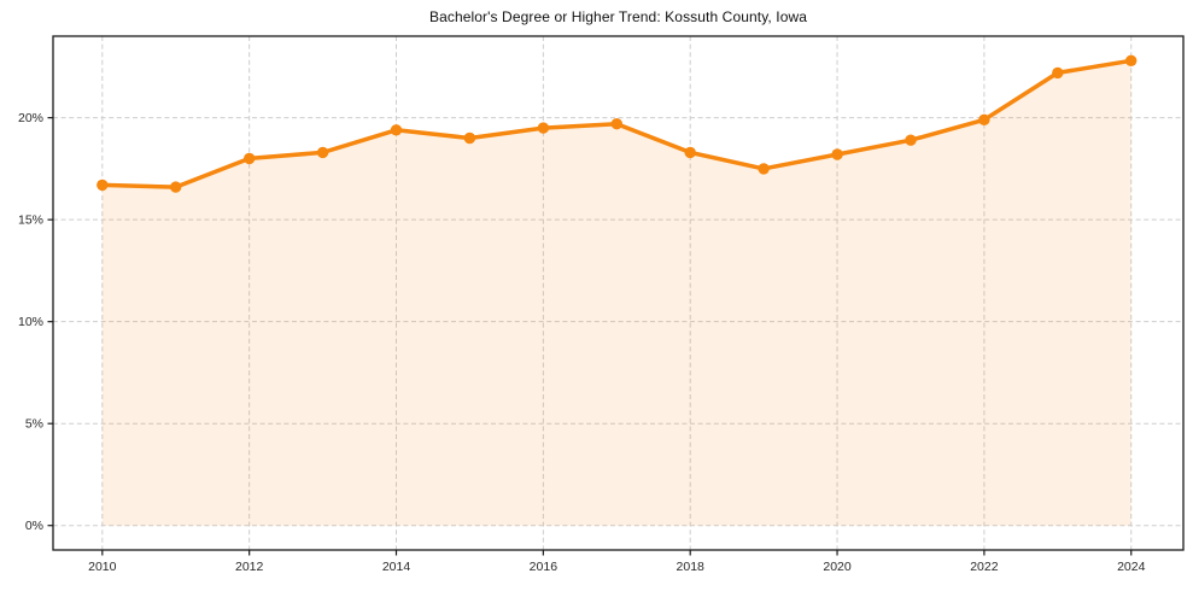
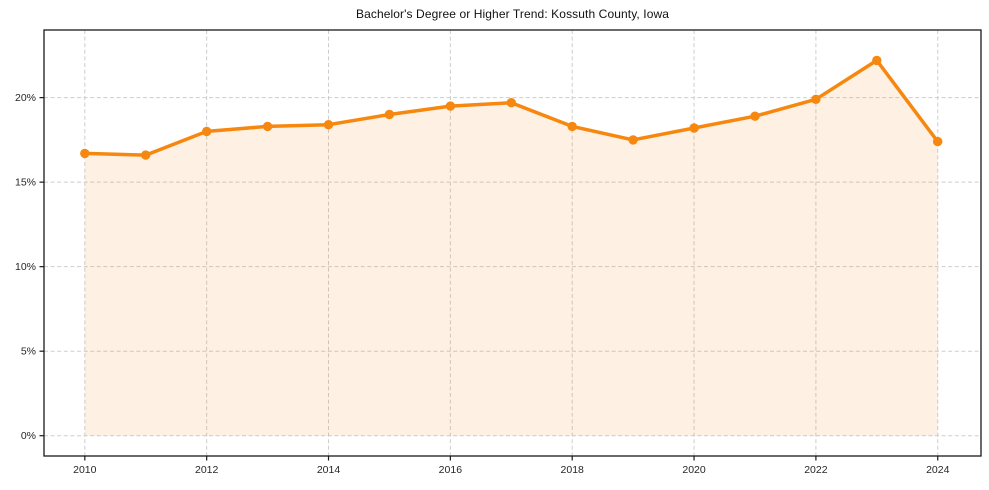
2014: 19.4% -> 18.4%
2024: 22.8% -> 17.4%
